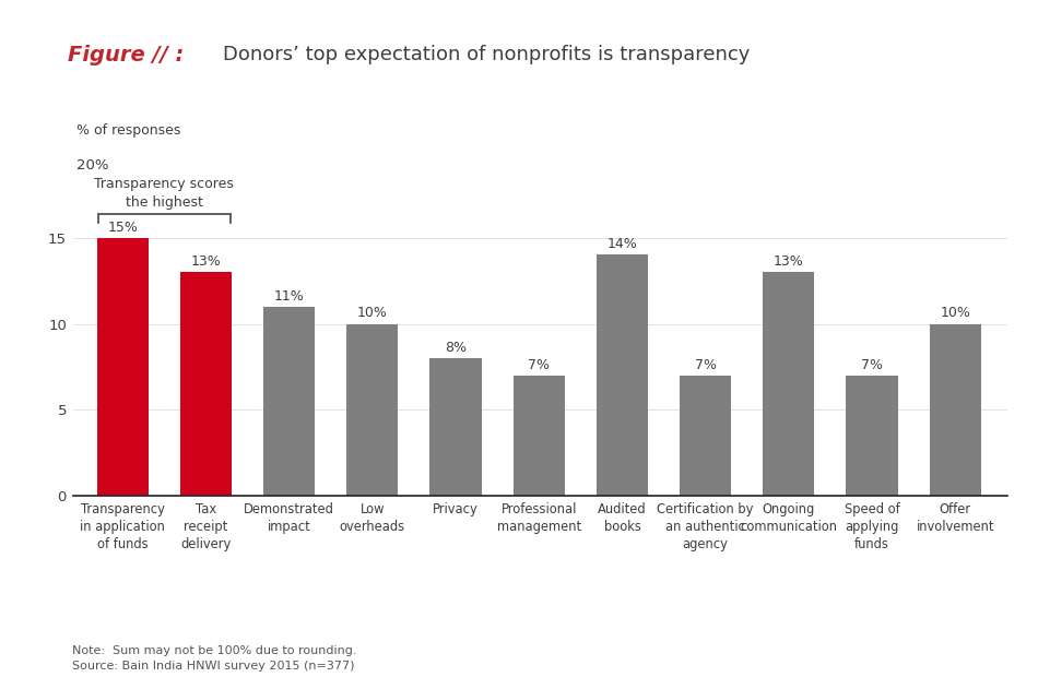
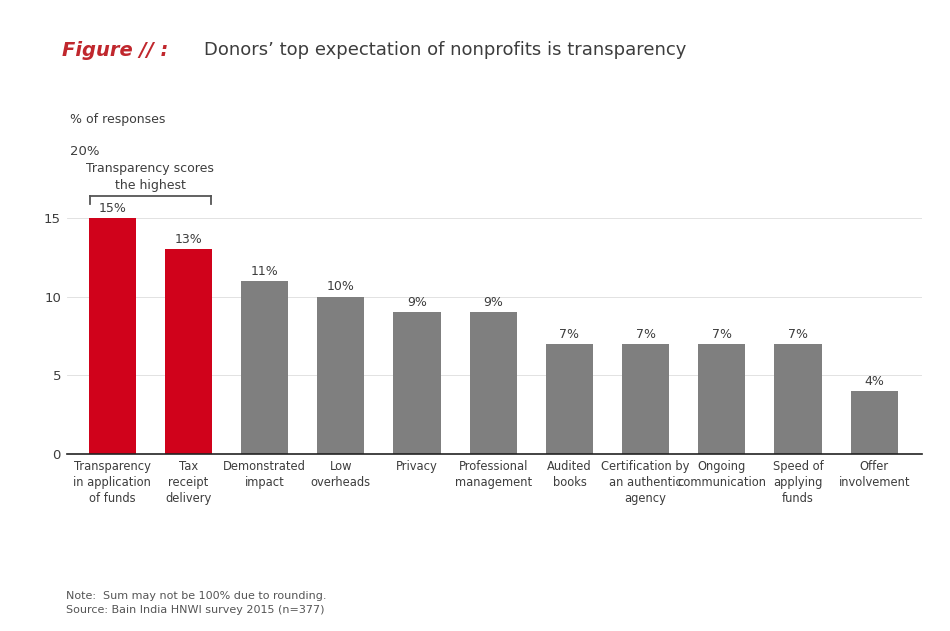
Privacy: 8% -> 9%
Professional management: 7% -> 9%
Audited books: 14% -> 7%
Ongoing communication: 13% -> 7%
Offer involvement: 10% -> 4%
